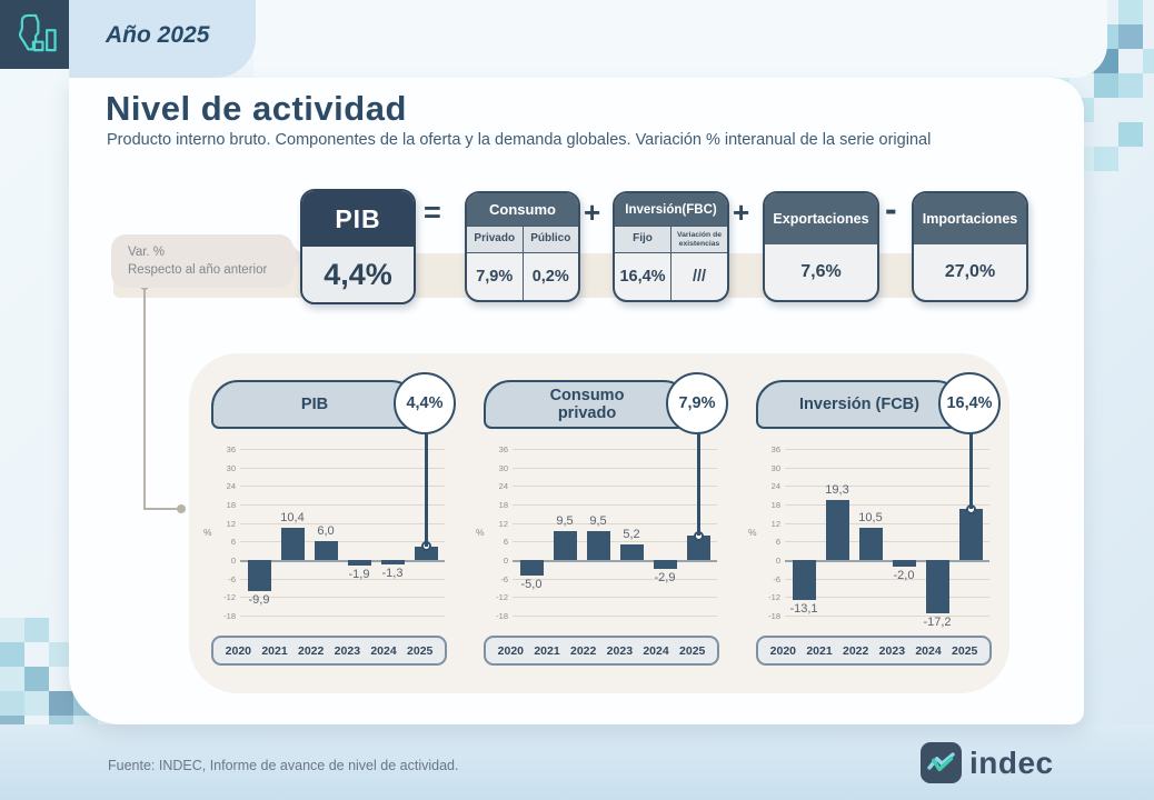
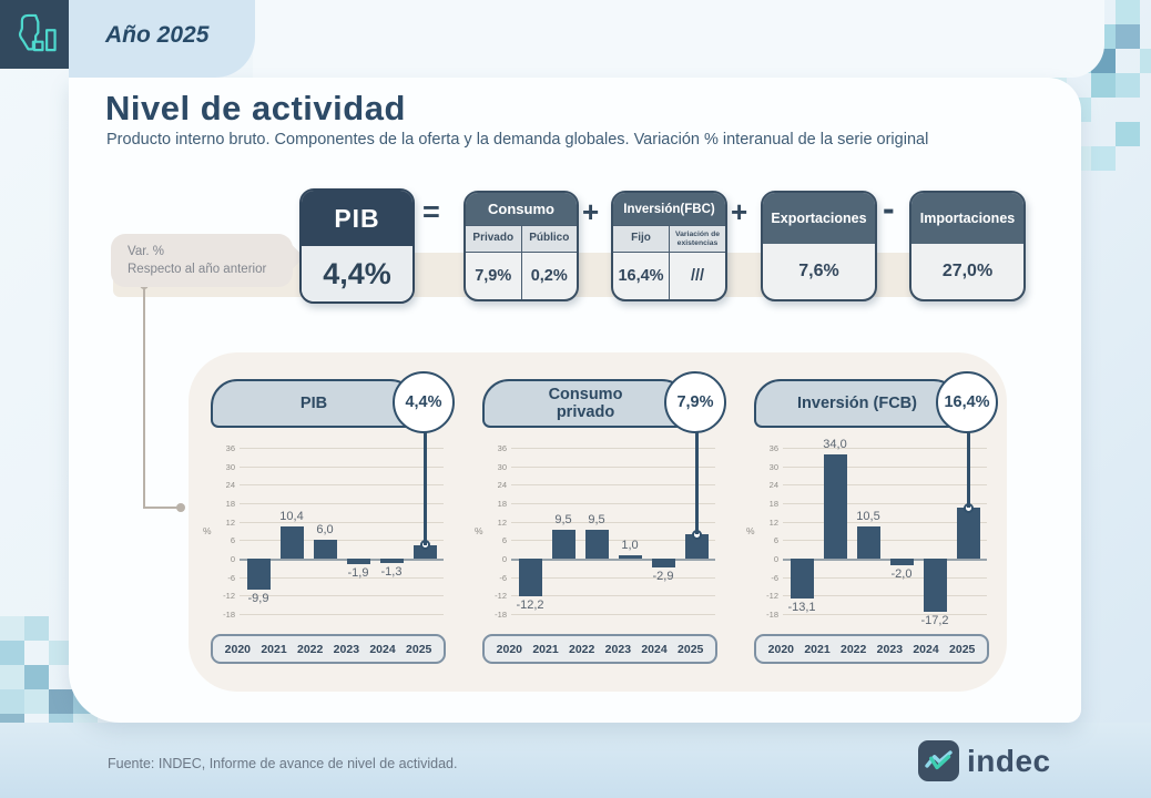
Consumo privado/2020: -5,0 -> -12,2
Consumo privado/2023: 5,2 -> 1,0
Inversión (FCB)/2021: 19,3 -> 34,0
